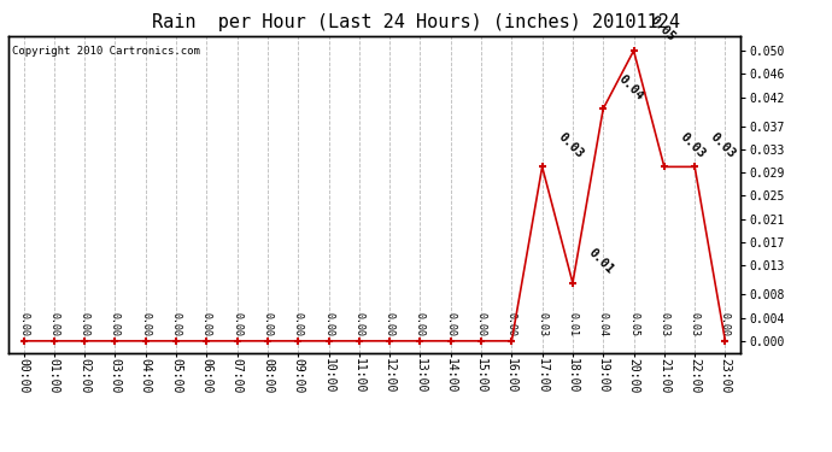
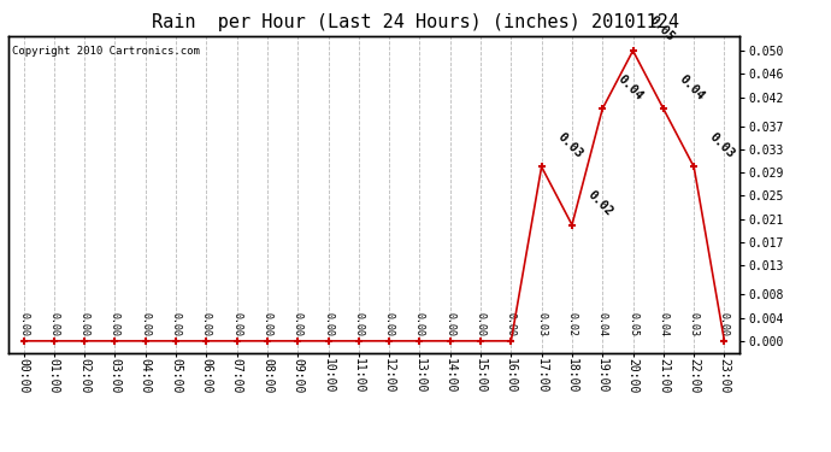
18:00: 0.01 -> 0.02
21:00: 0.03 -> 0.04
